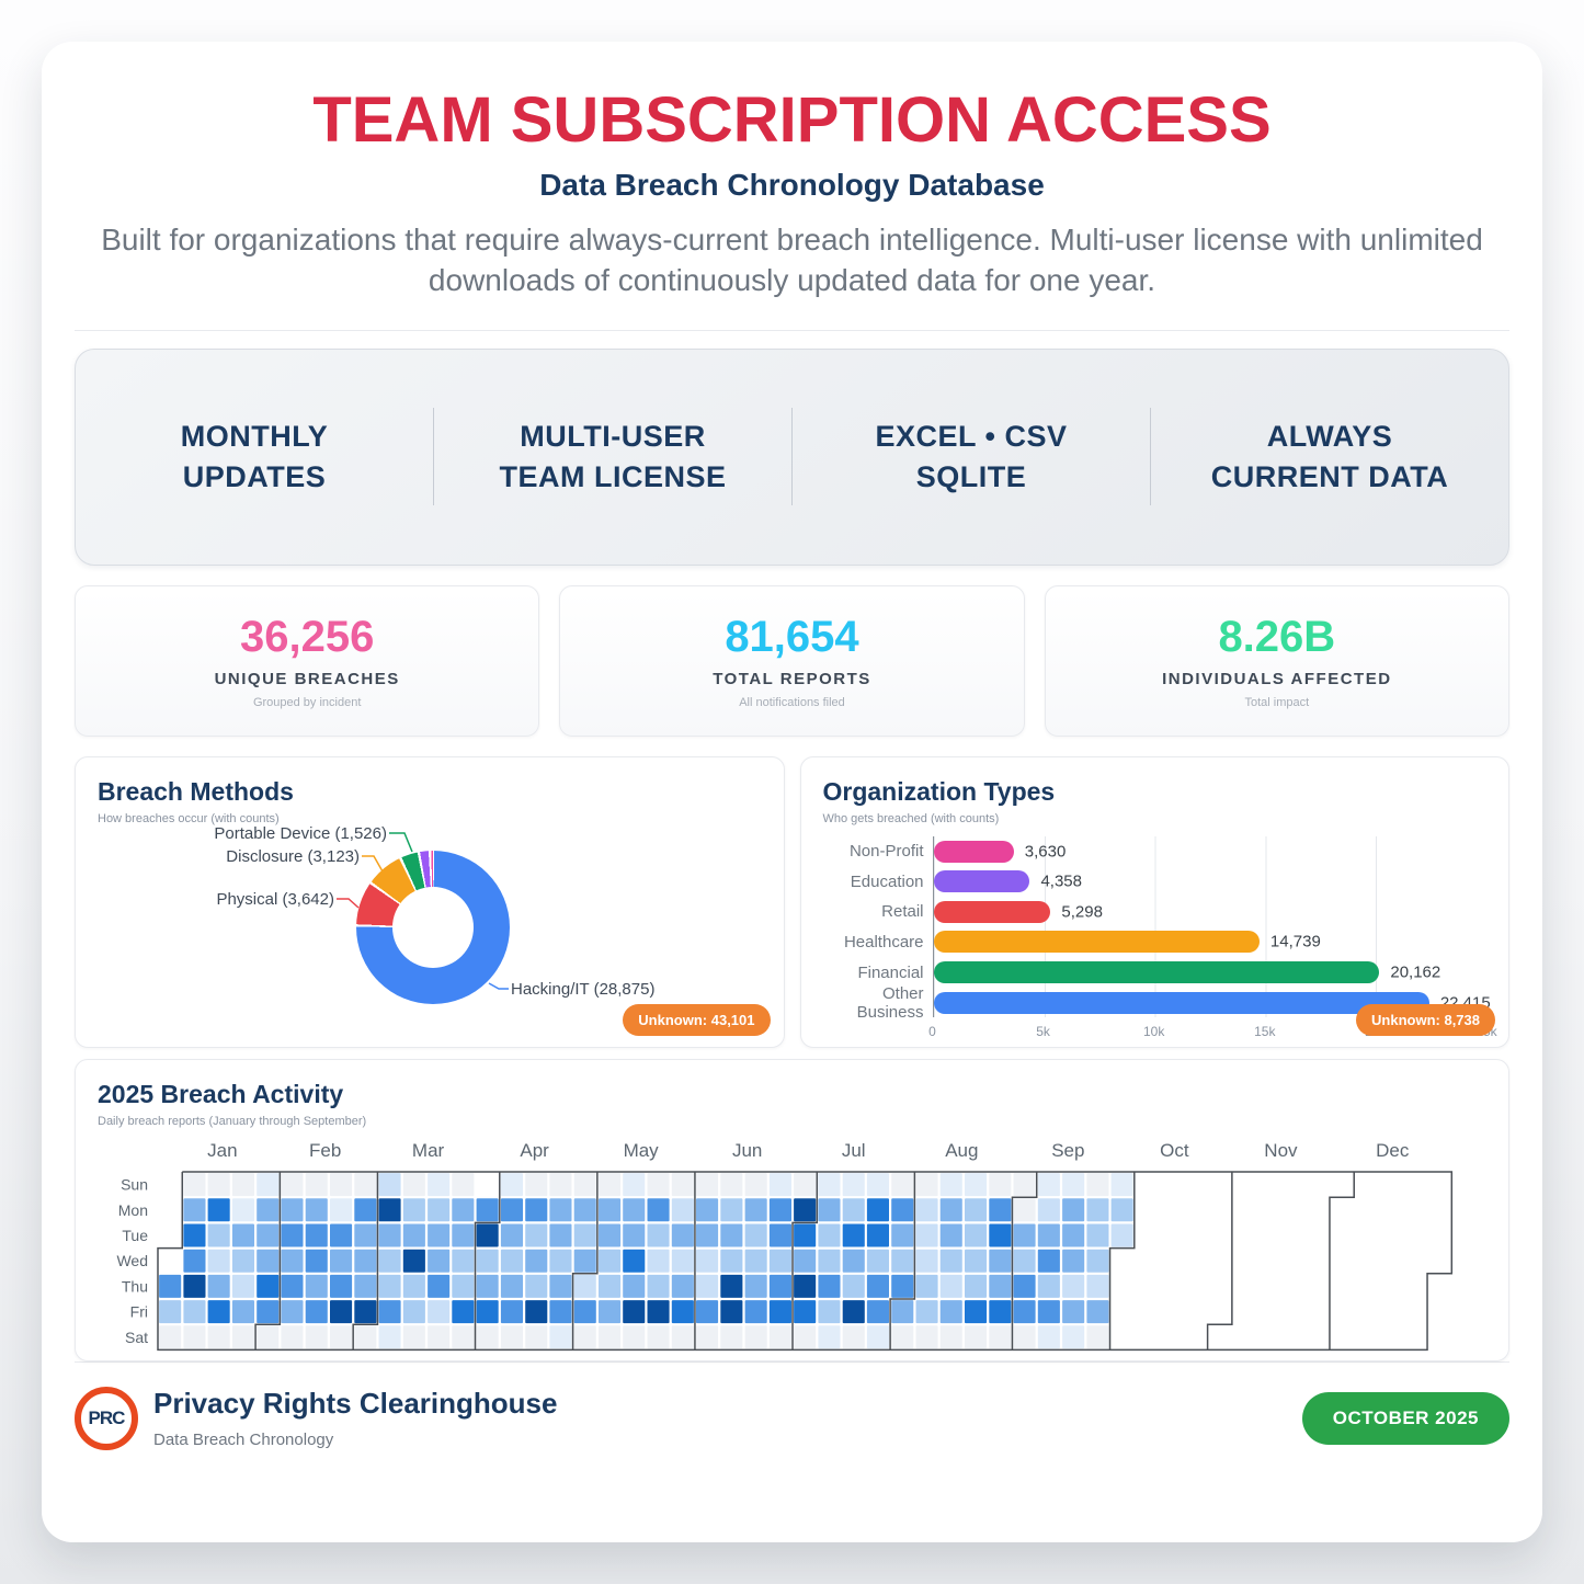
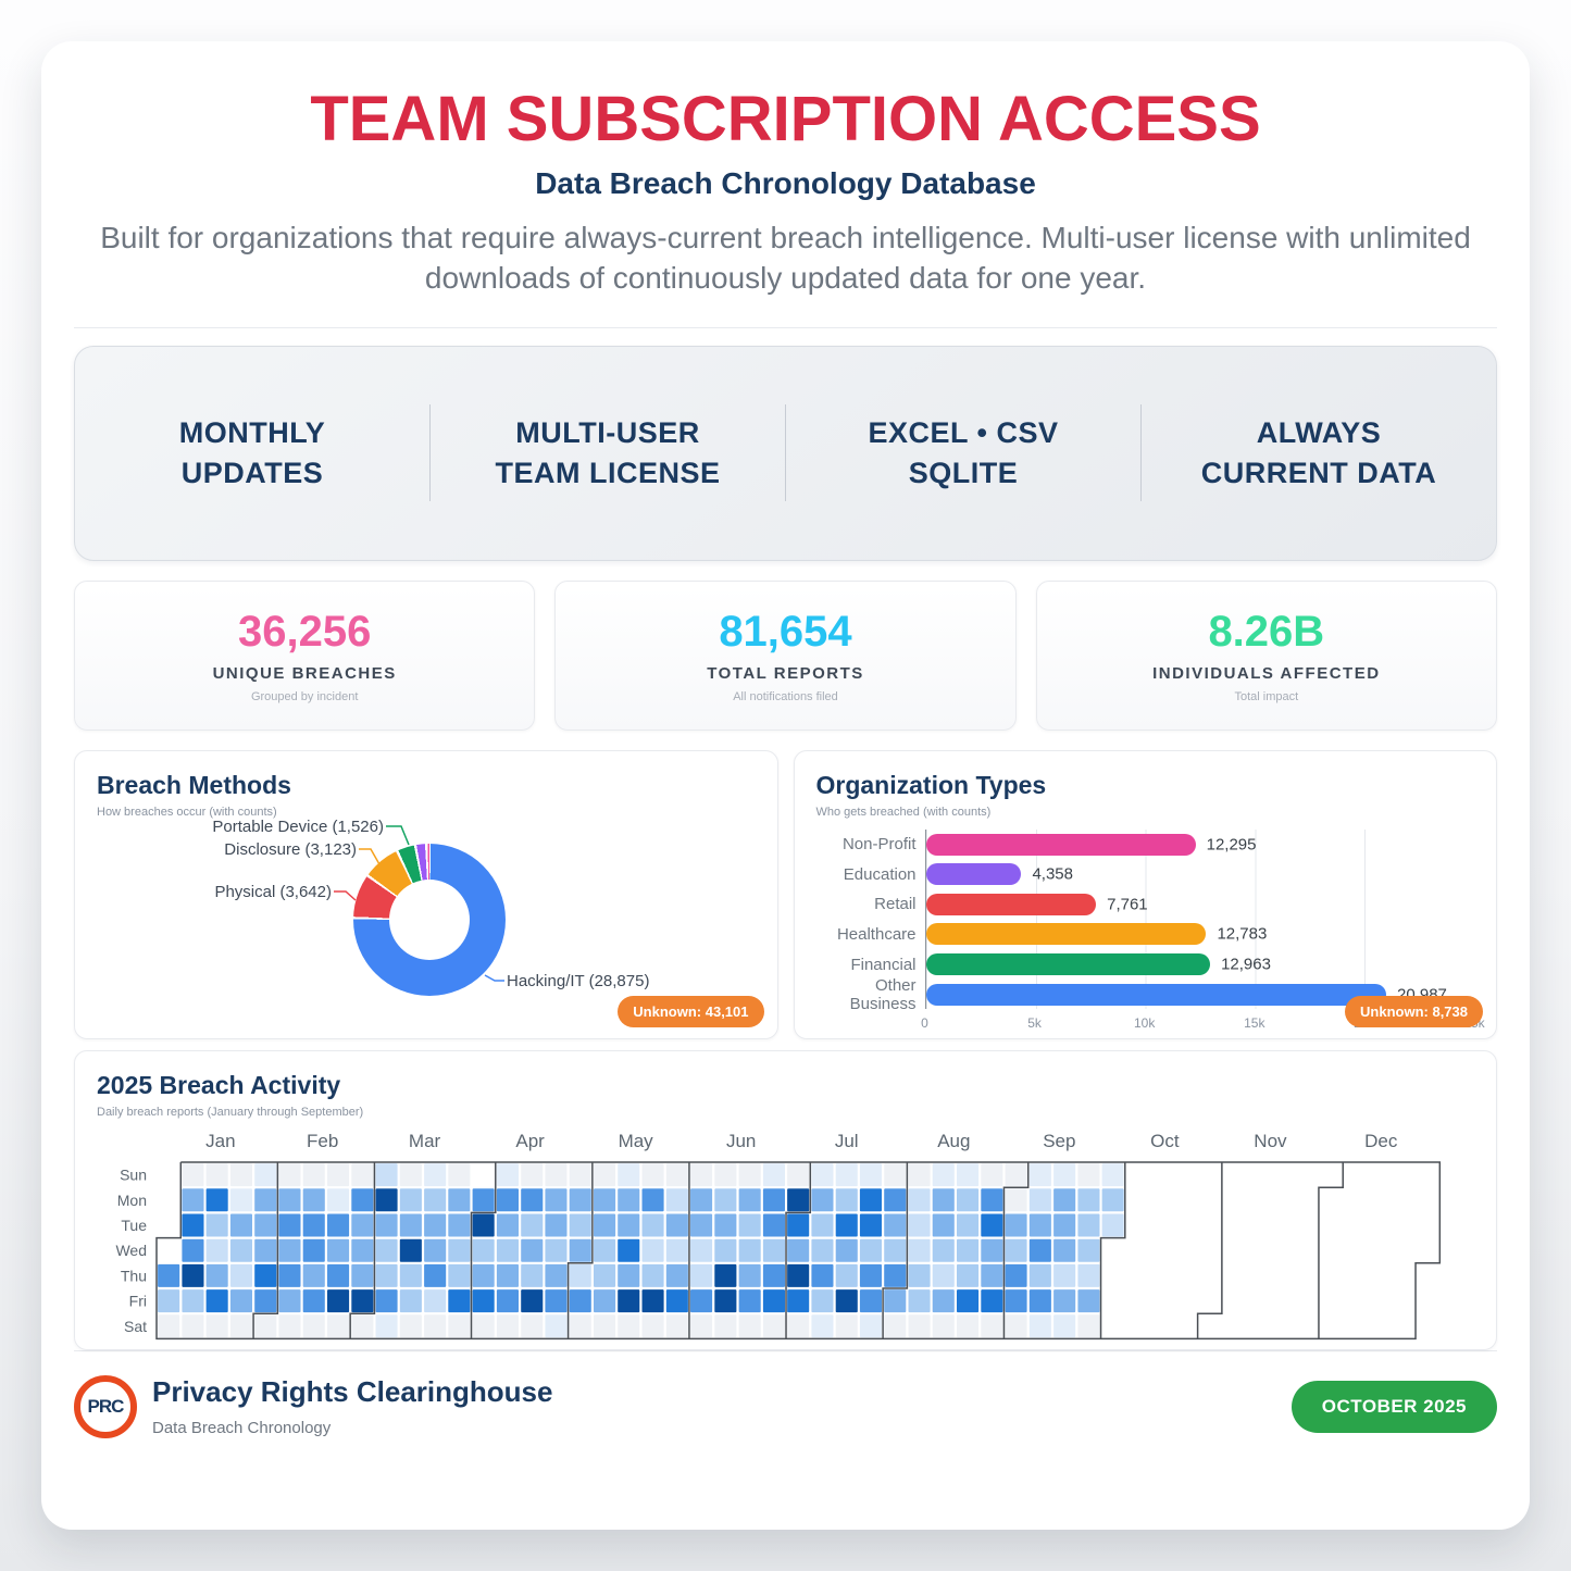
Organization Types/Non-Profit: 3,630 -> 12,295
Organization Types/Retail: 5,298 -> 7,761
Organization Types/Healthcare: 14,739 -> 12,783
Organization Types/Financial: 20,162 -> 12,963
Organization Types/Other Business: 22,415 -> 20,987
